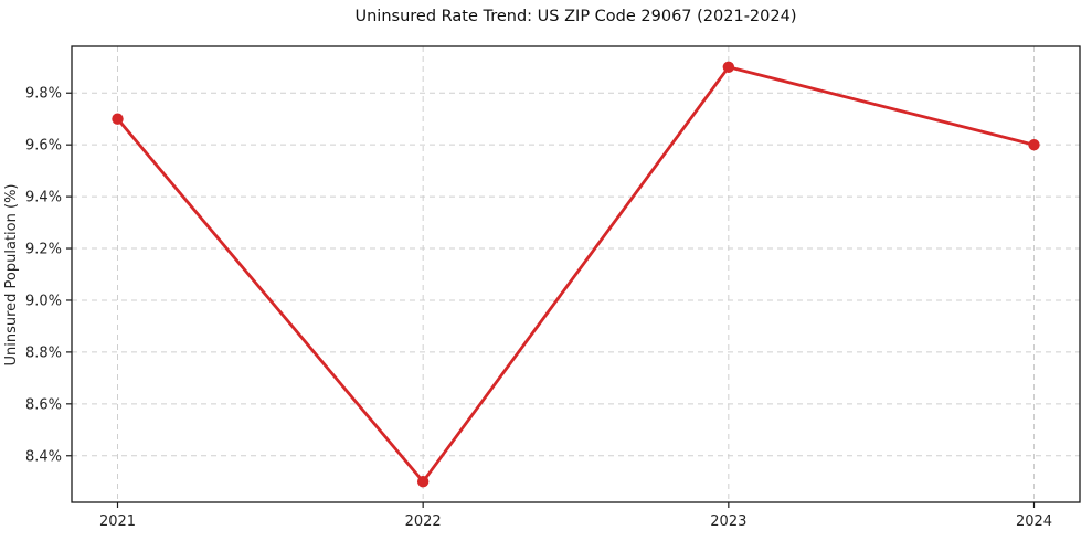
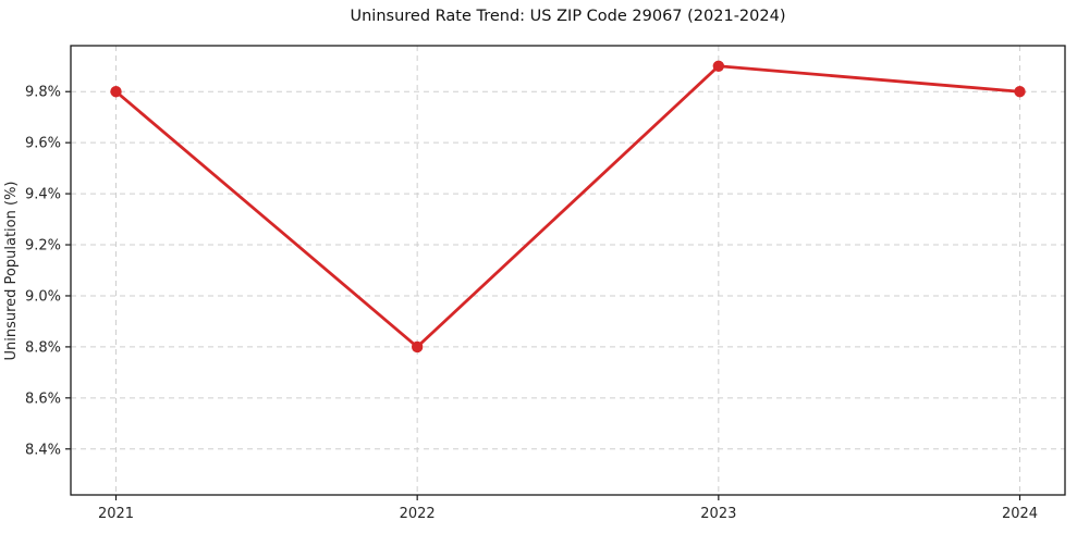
2021: 9.7% -> 9.8%
2022: 8.3% -> 8.8%
2024: 9.6% -> 9.8%
